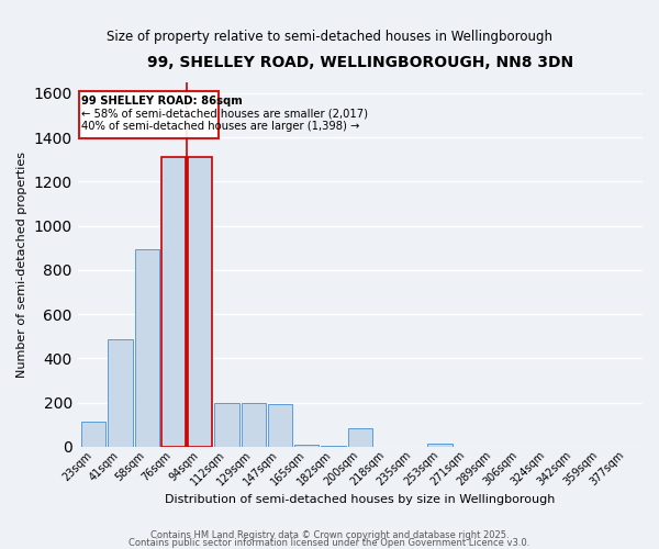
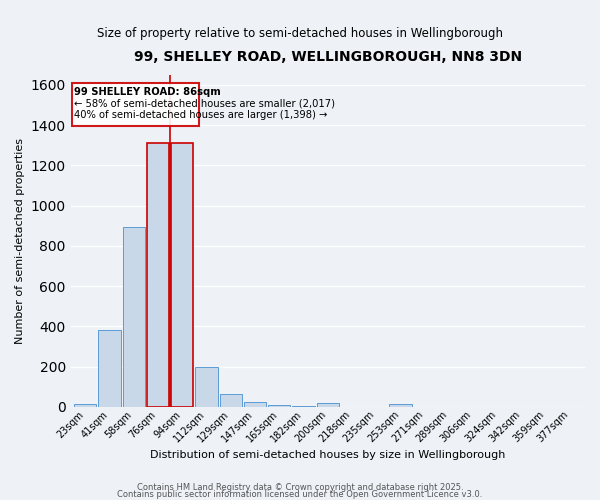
23sqm: 115 -> 13
41sqm: 485 -> 380
129sqm: 200 -> 65
147sqm: 195 -> 25
200sqm: 85 -> 20
